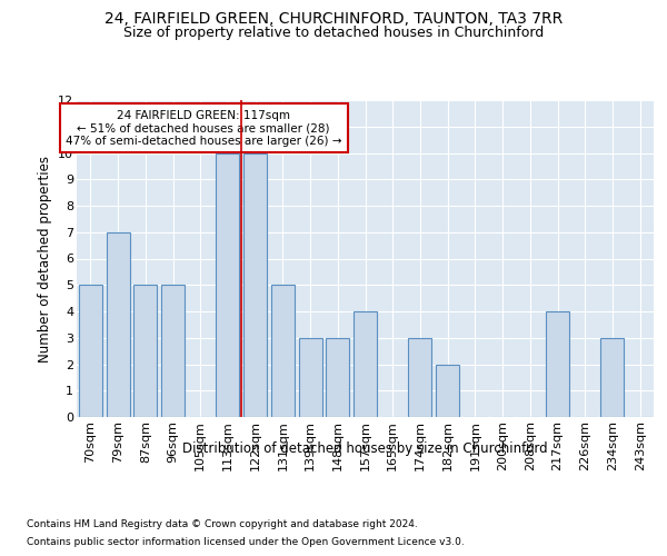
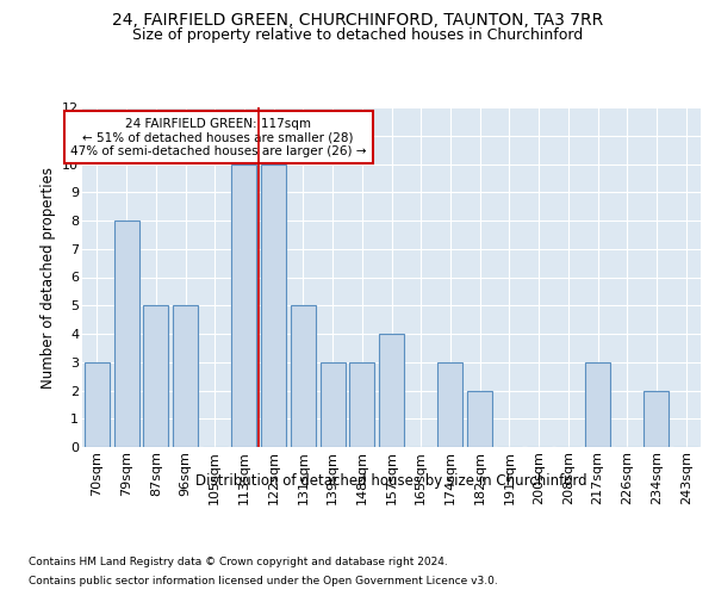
70sqm: 5 -> 3
79sqm: 7 -> 8
217sqm: 4 -> 3
234sqm: 3 -> 2
